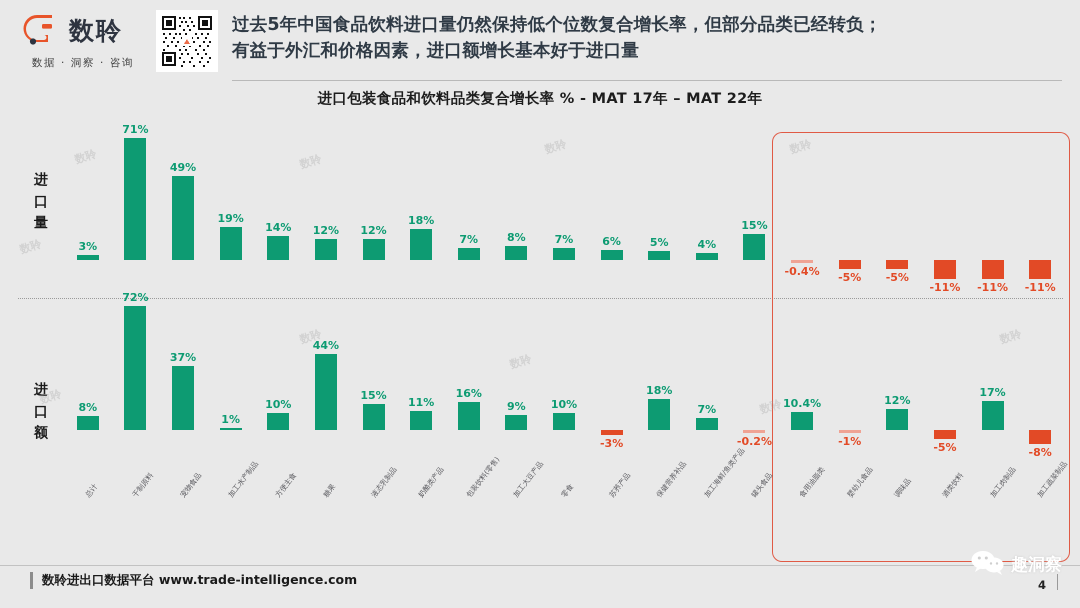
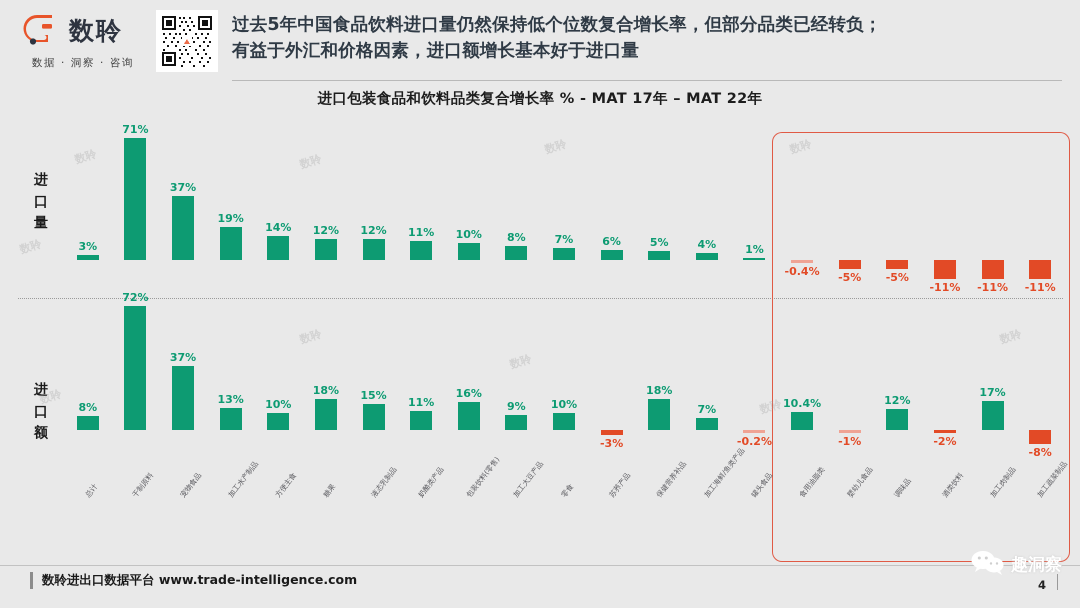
进口量/宠物食品: 49% -> 37%
进口额/加工水产制品: 1% -> 13%
进口额/糖果: 44% -> 18%
进口量/奶酪类产品: 18% -> 11%
进口量/包装饮料(零售): 7% -> 10%
进口量/罐头食品: 15% -> 1%
进口额/酒类饮料: -5% -> -2%
